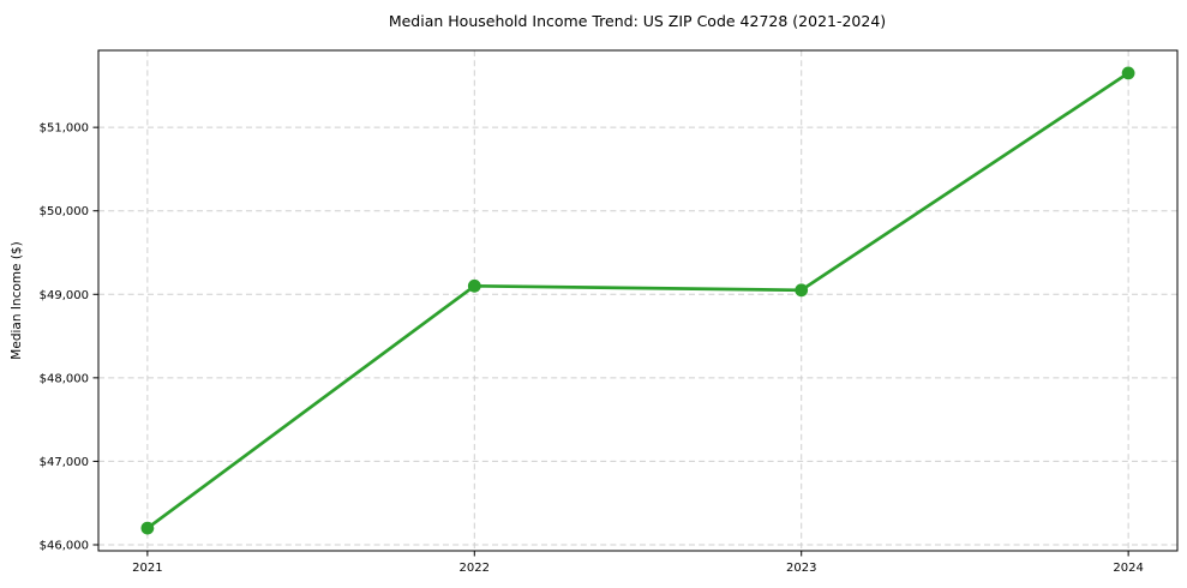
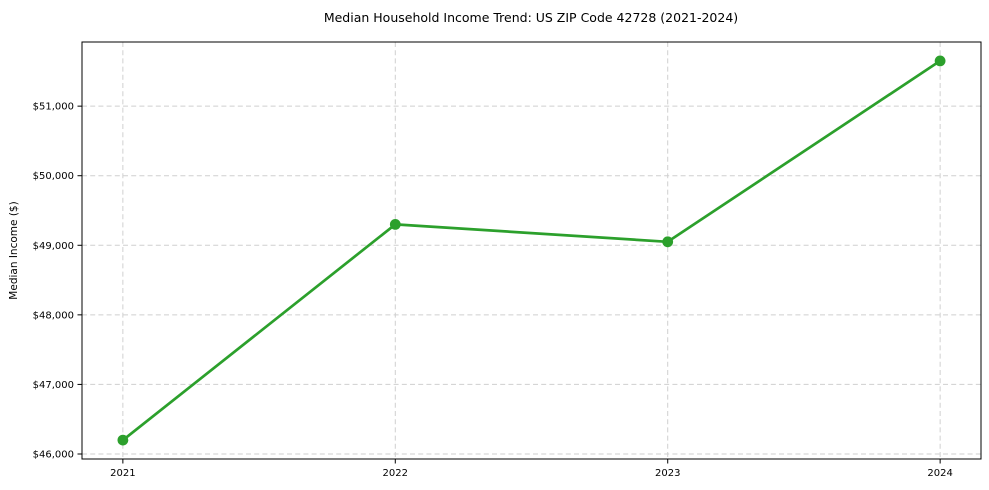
2022: $49100 -> $49300
